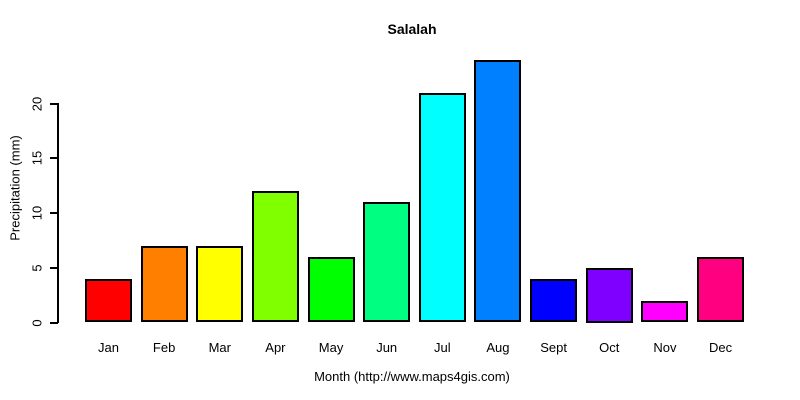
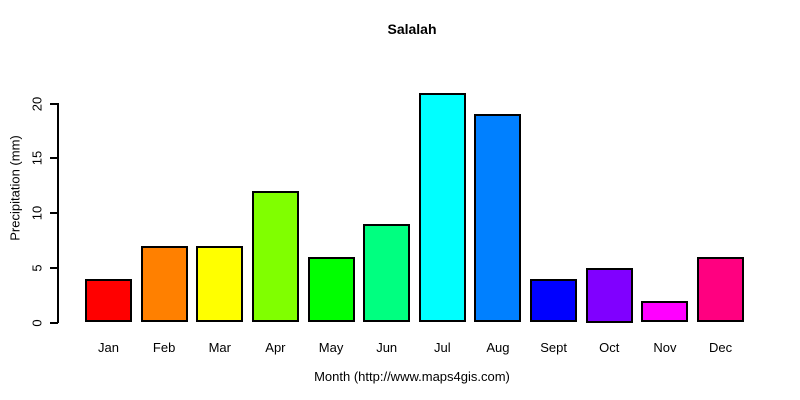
Jun: 11 -> 9
Aug: 24 -> 19
